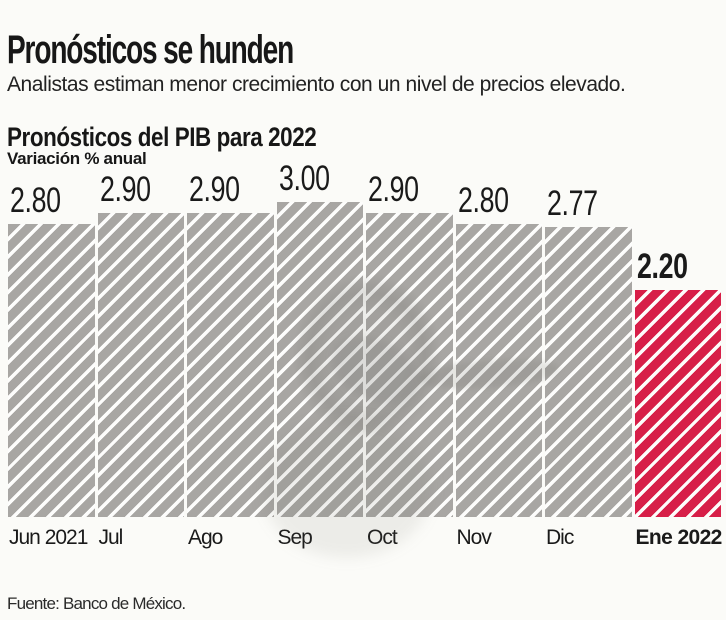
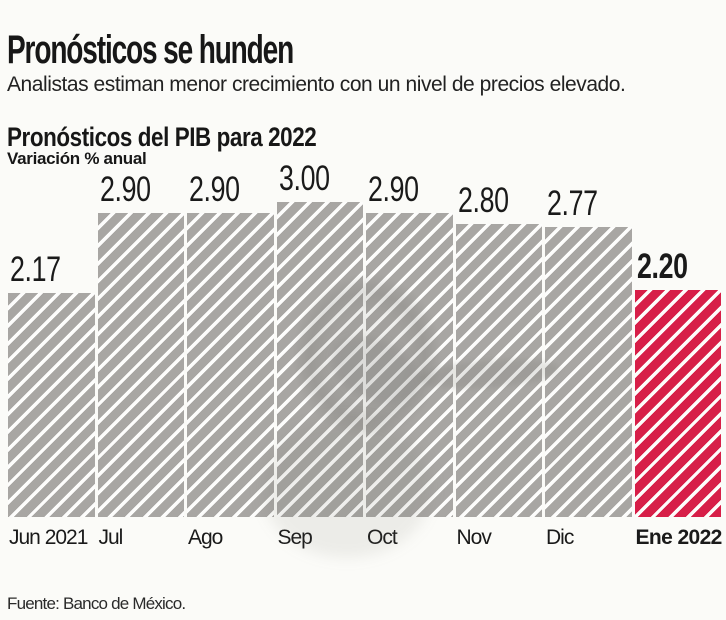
Jun 2021: 2.80 -> 2.17
